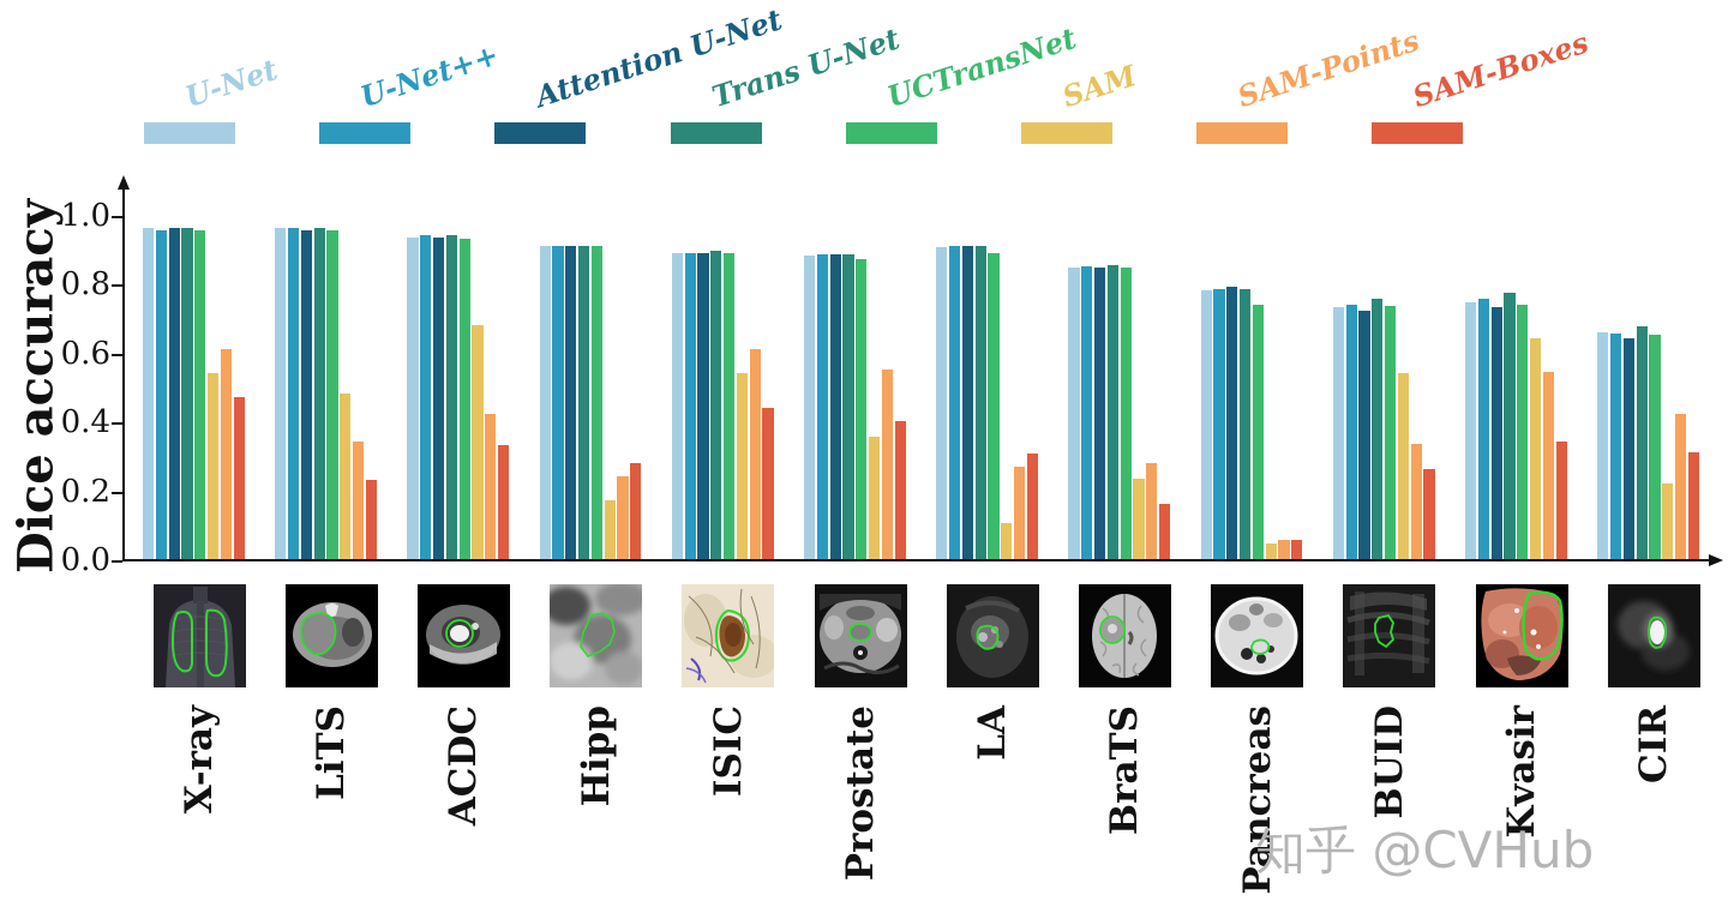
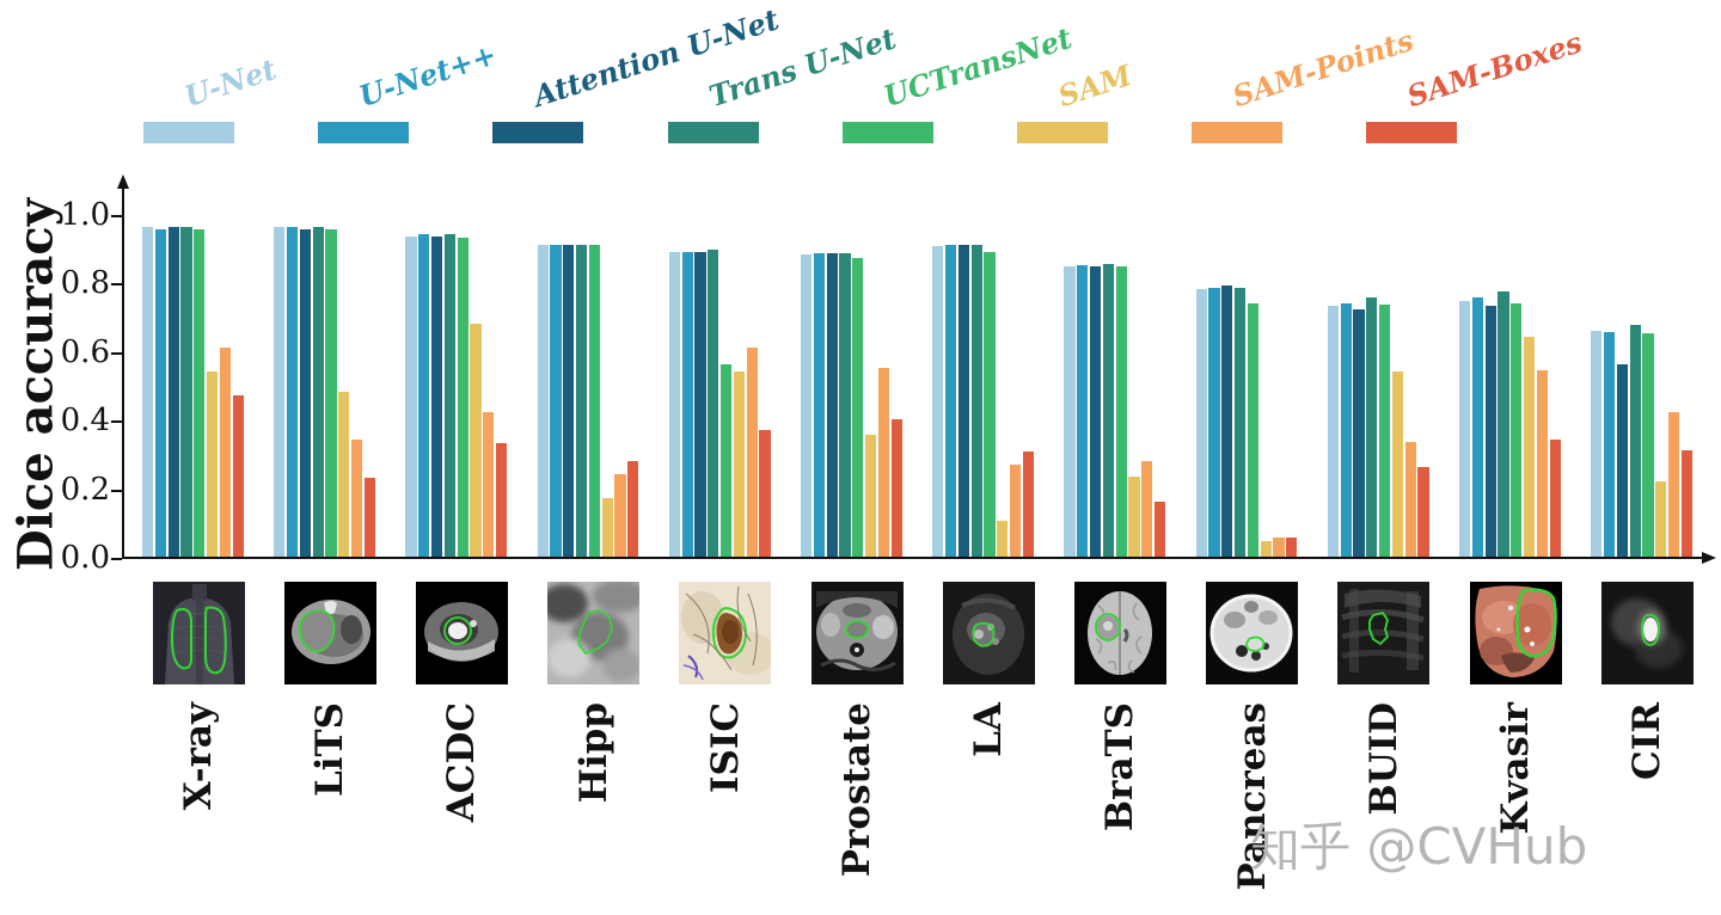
UCTransNet/ISIC: 0.89 -> 0.56
SAM-Boxes/ISIC: 0.44 -> 0.37
Attention U-Net/CIR: 0.64 -> 0.56
